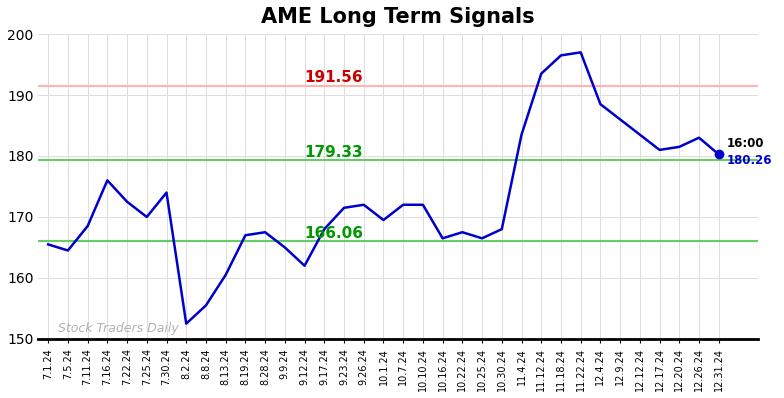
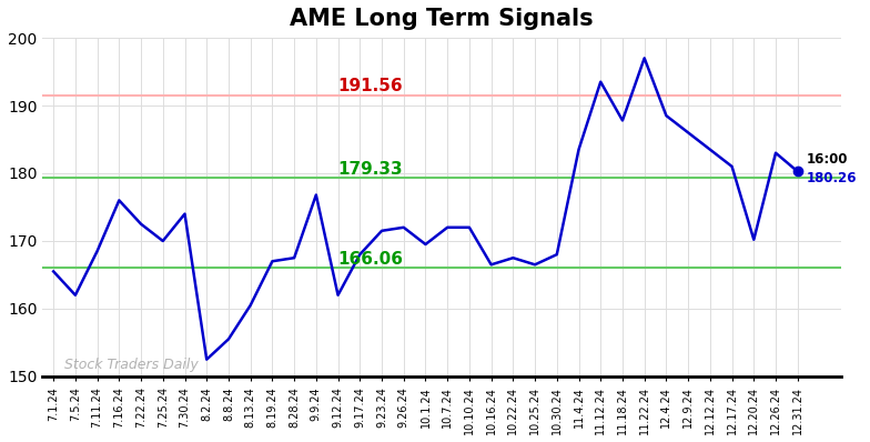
7.5.24: 164.5 -> 162.0
9.9.24: 165.0 -> 176.8
11.18.24: 196.5 -> 187.8
12.20.24: 181.5 -> 170.2
